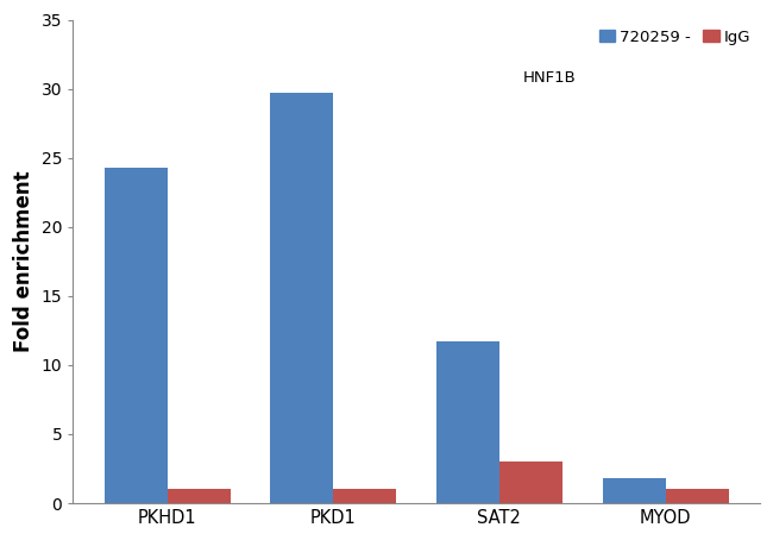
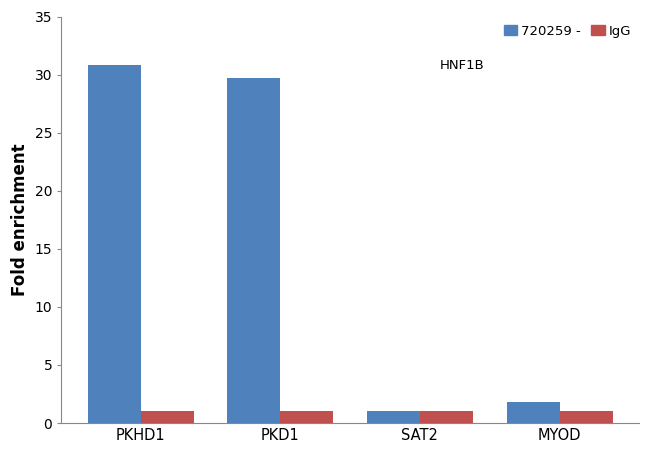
720259 -/PKHD1: 24.3 -> 30.8
720259 -/SAT2: 11.7 -> 1.0
IgG/SAT2: 3 -> 1
